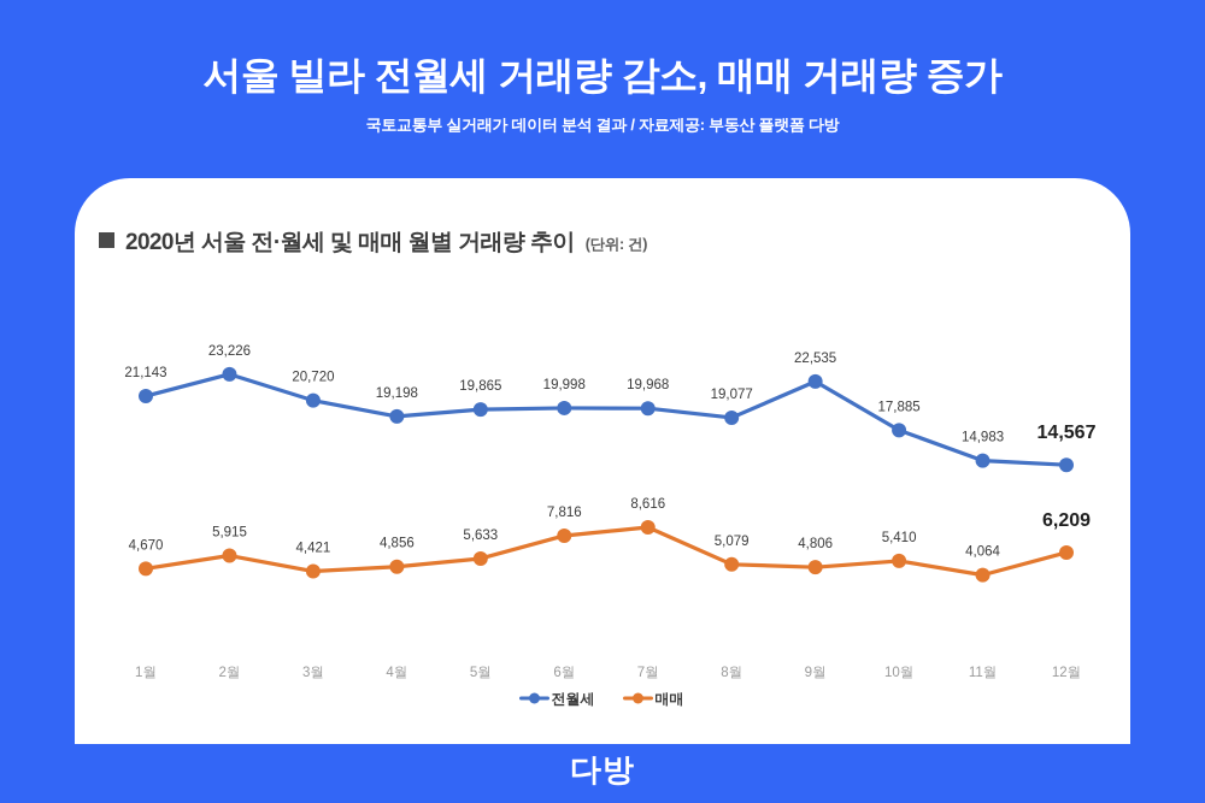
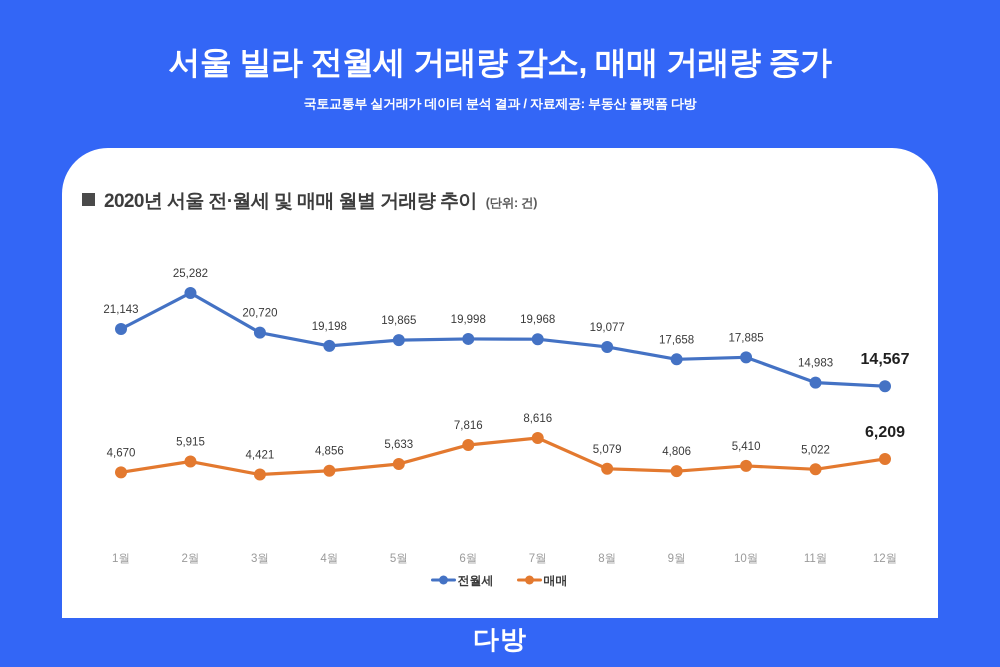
전월세/2월: 23,226 -> 25,282
전월세/9월: 22,535 -> 17,658
매매/11월: 4,064 -> 5,022
